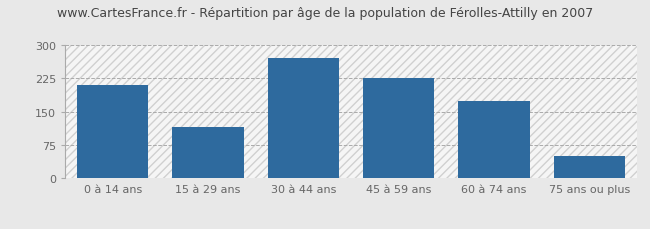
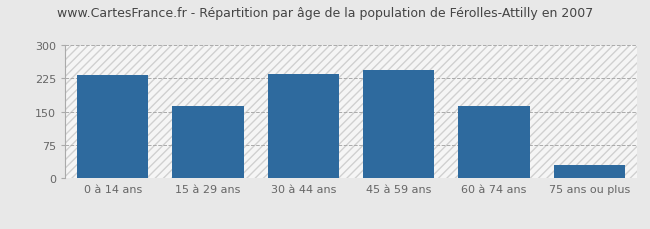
0 à 14 ans: 210 -> 232
15 à 29 ans: 115 -> 163
30 à 44 ans: 270 -> 235
45 à 59 ans: 225 -> 243
60 à 74 ans: 175 -> 163
75 ans ou plus: 50 -> 30
